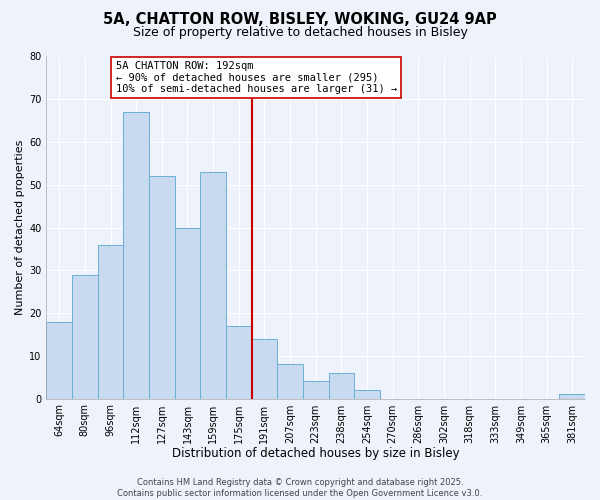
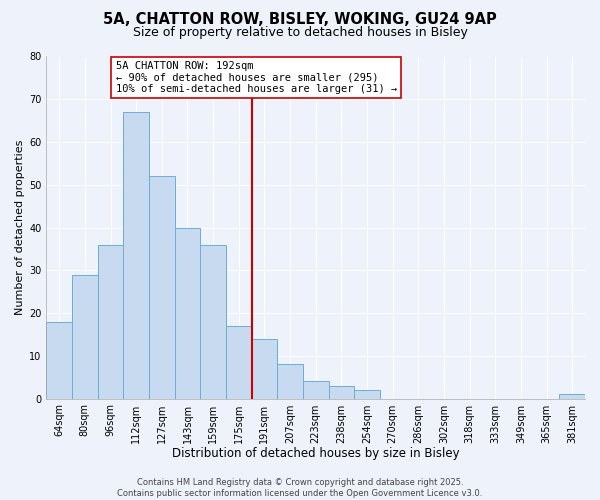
159sqm: 53 -> 36
238sqm: 6 -> 3
